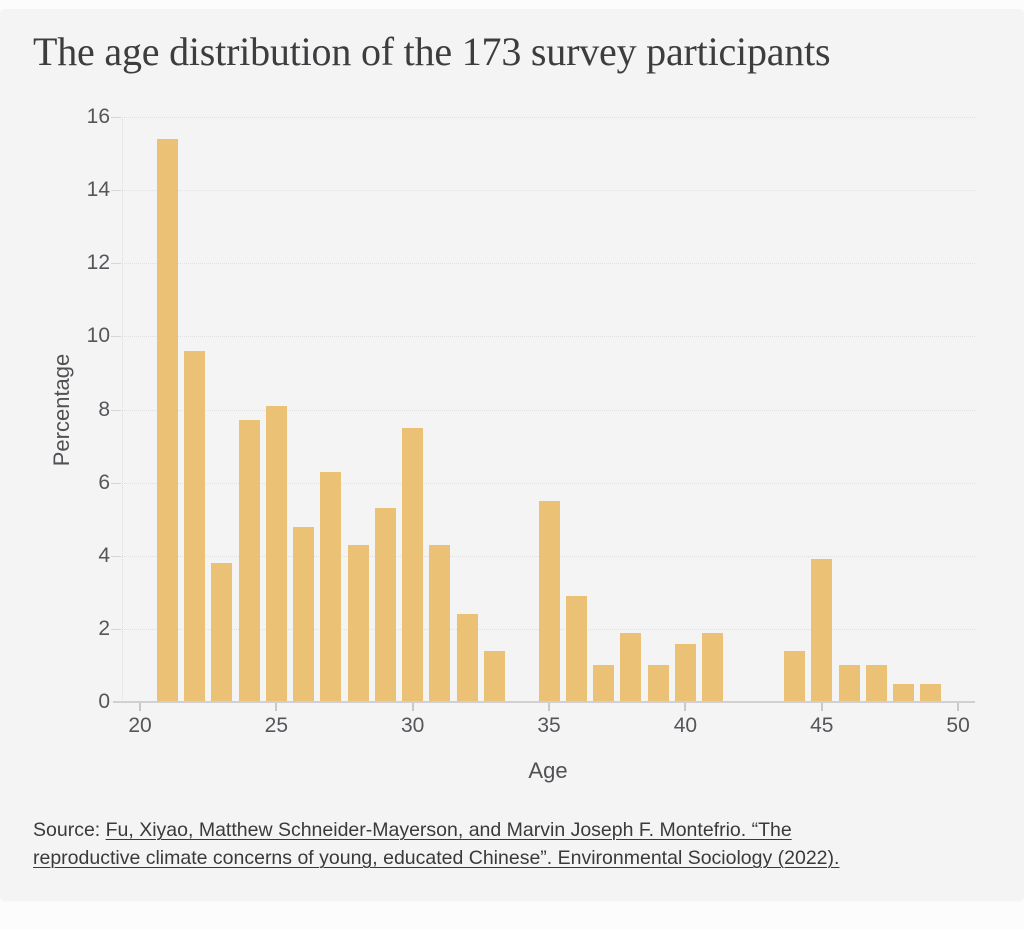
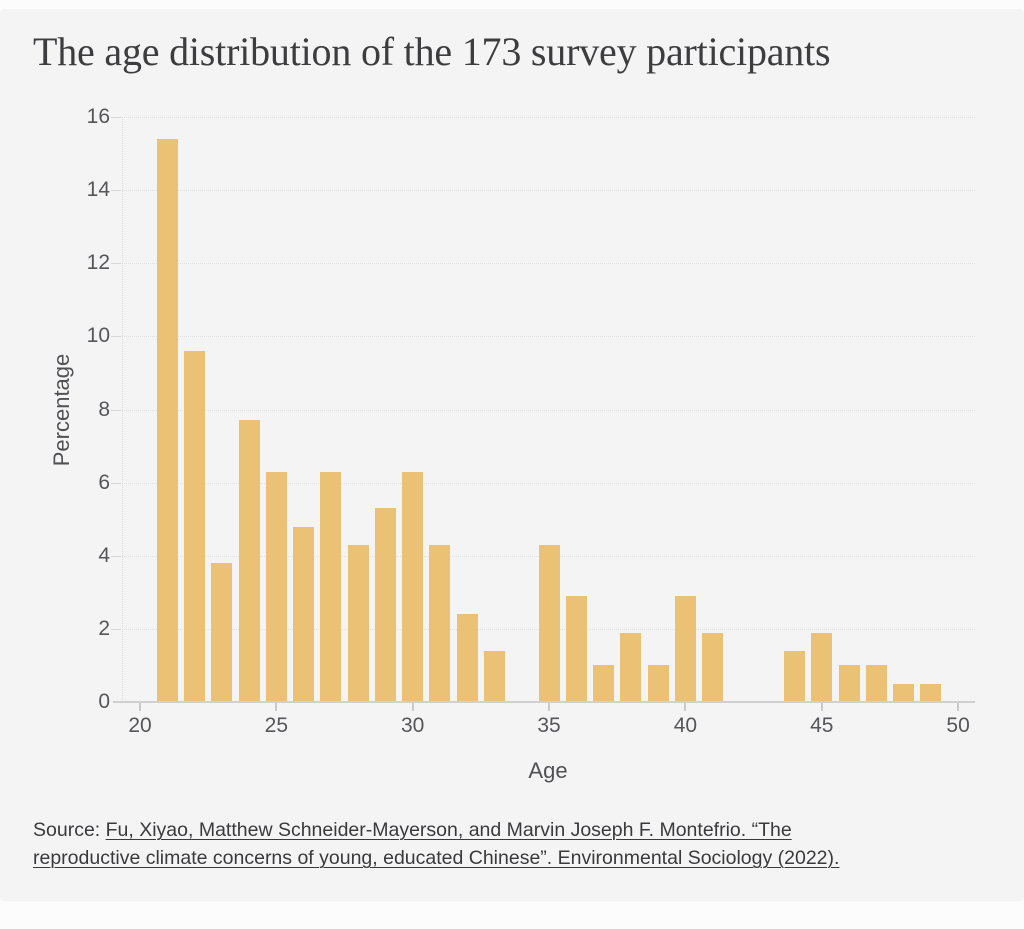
25: 8.1 -> 6.3
30: 7.5 -> 6.3
35: 5.5 -> 4.3
40: 1.6 -> 2.9
45: 3.9 -> 1.9
